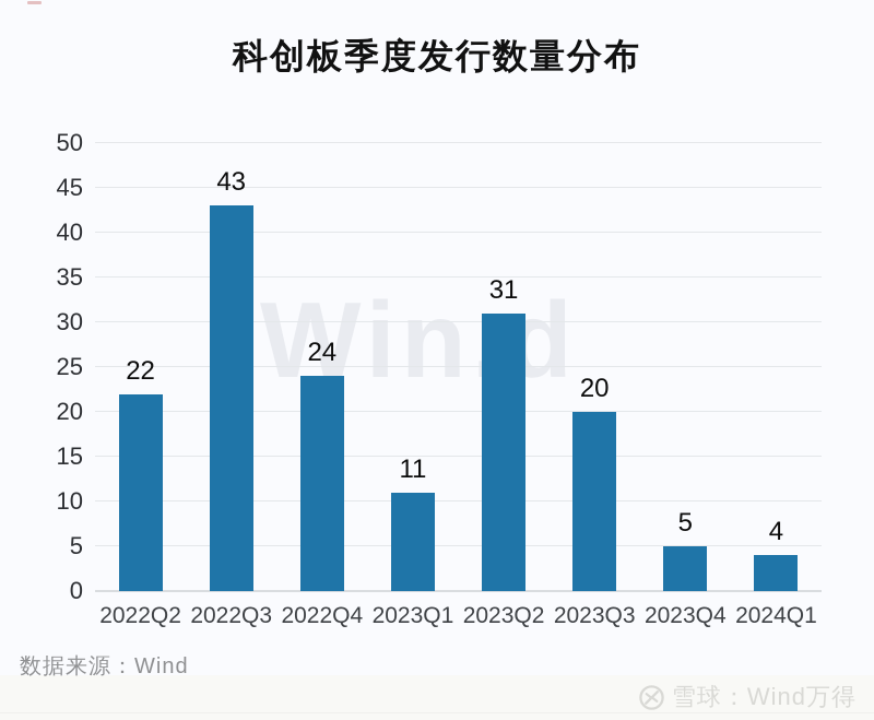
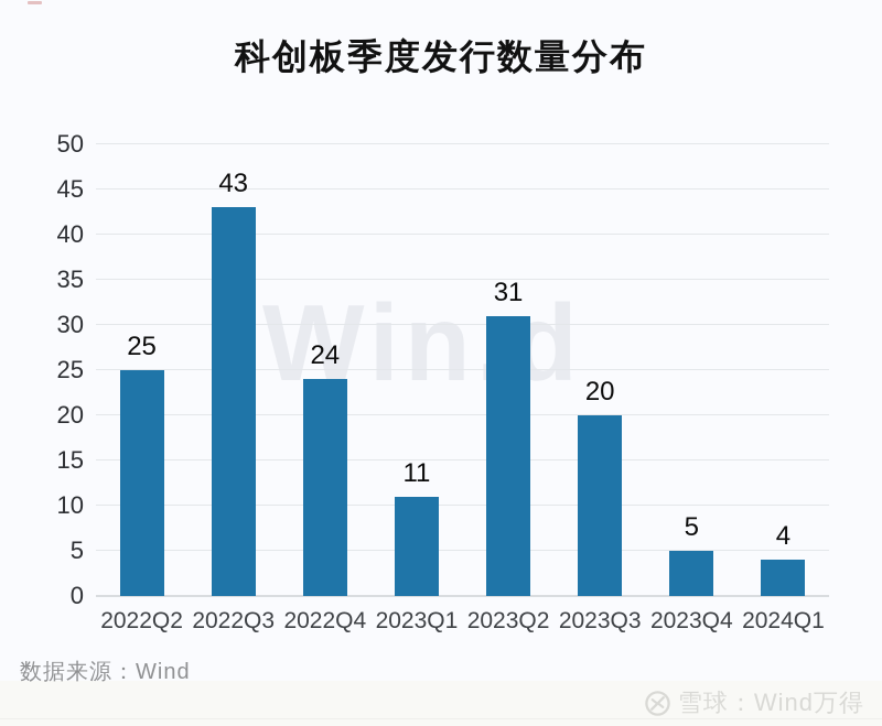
2022Q2: 22 -> 25
